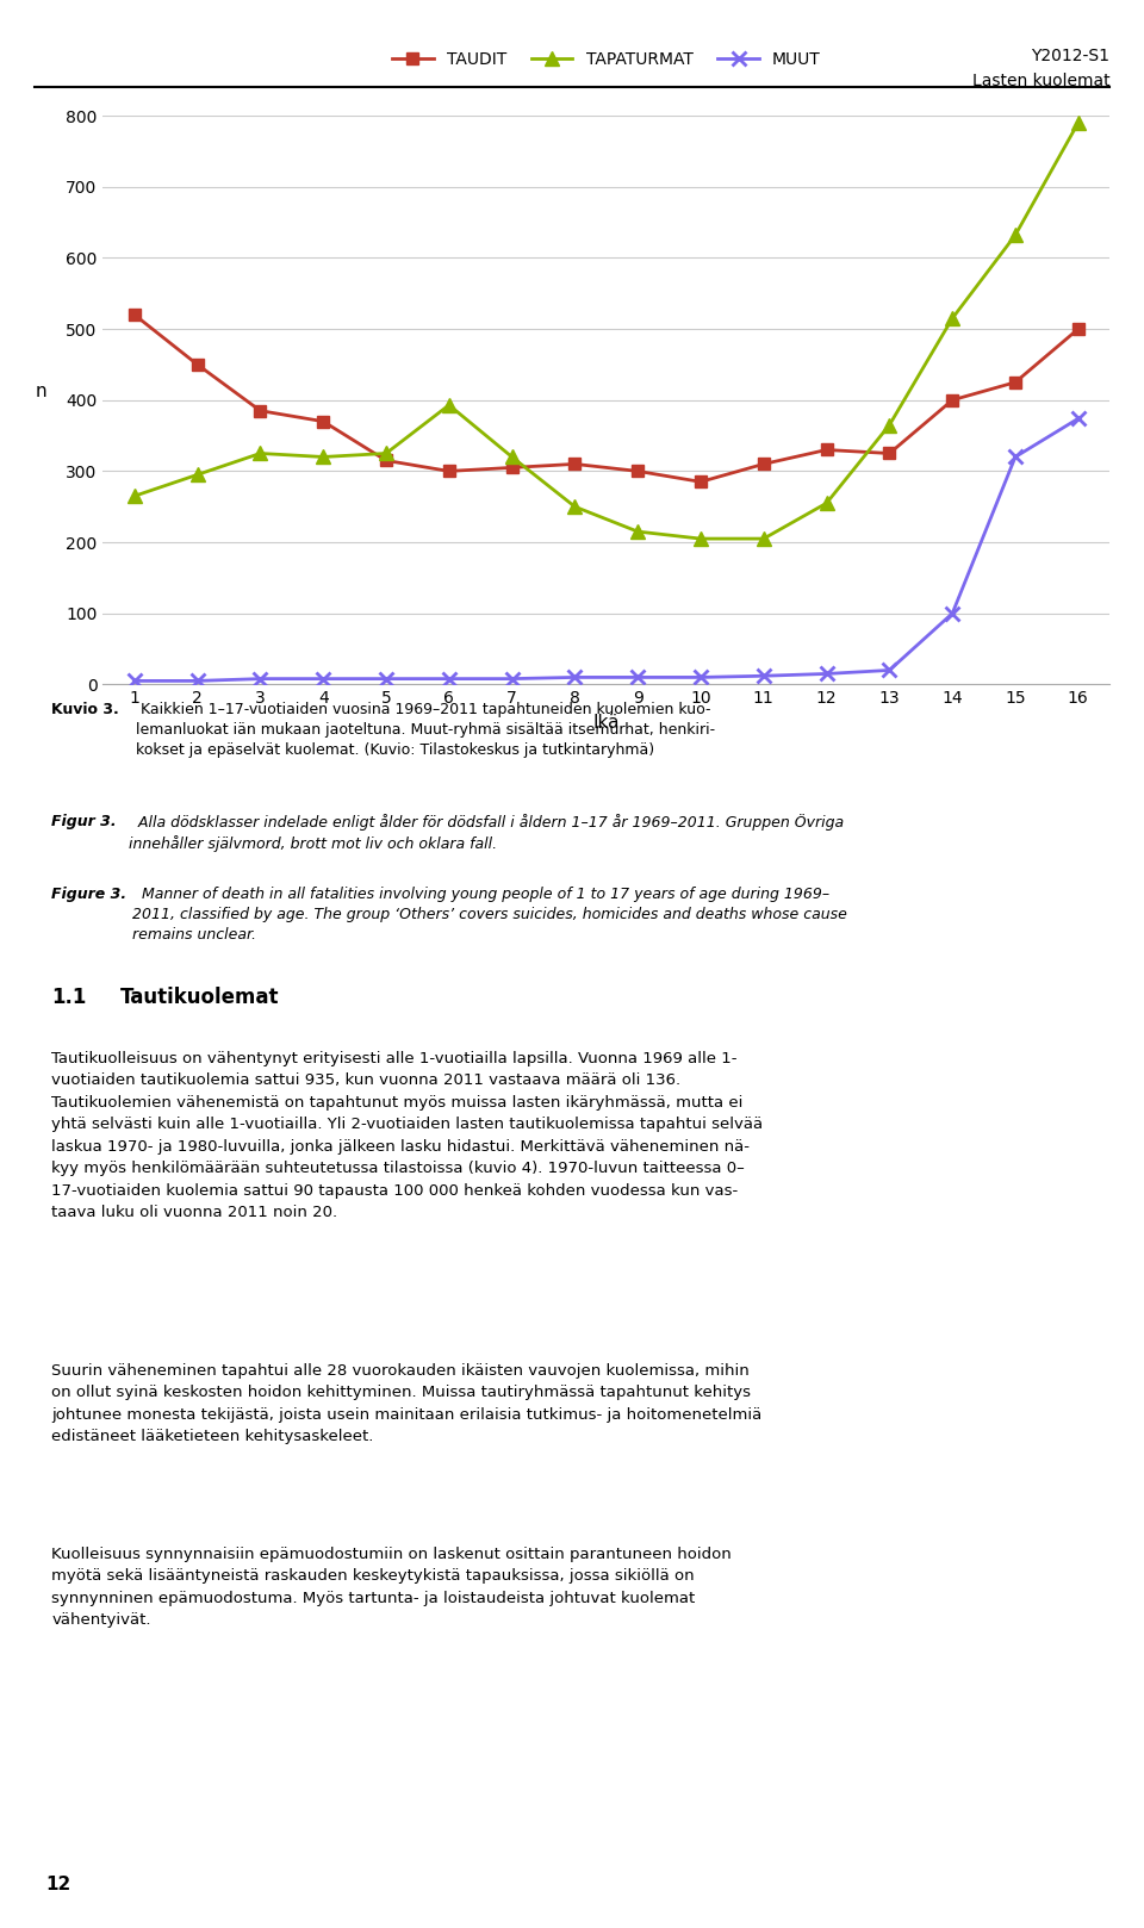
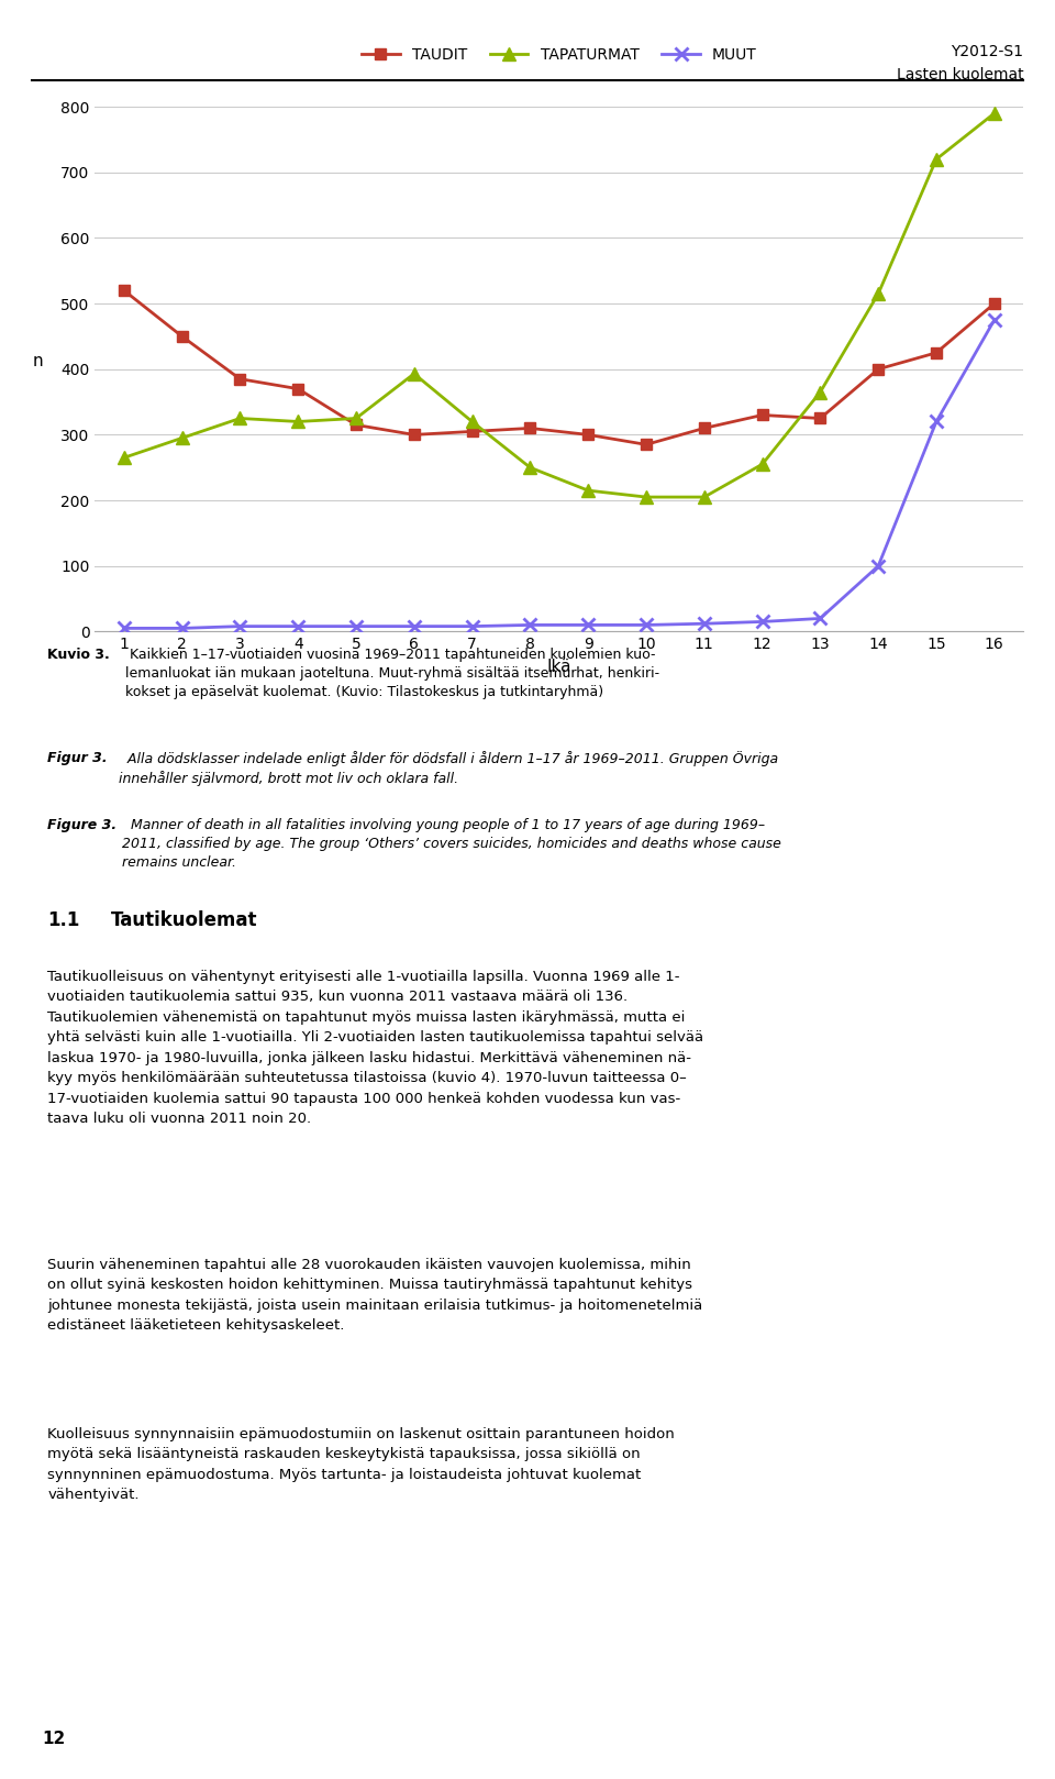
TAPATURMAT/15: 632 -> 720
MUUT/16: 374 -> 475
